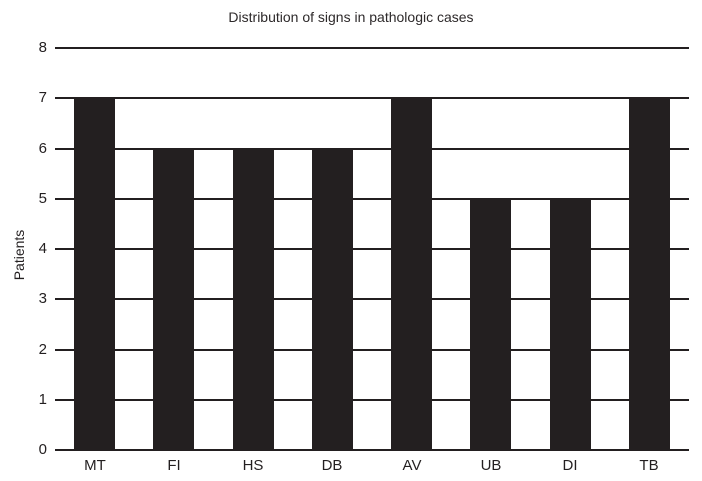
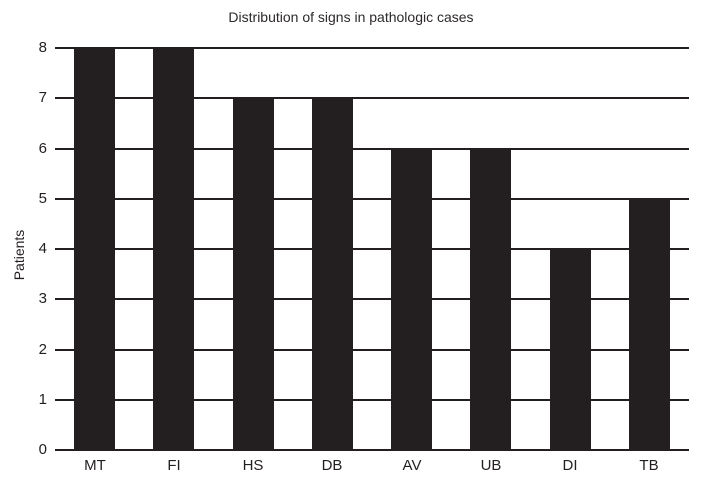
MT: 7 -> 8
FI: 6 -> 8
HS: 6 -> 7
DB: 6 -> 7
AV: 7 -> 6
UB: 5 -> 6
DI: 5 -> 4
TB: 7 -> 5
